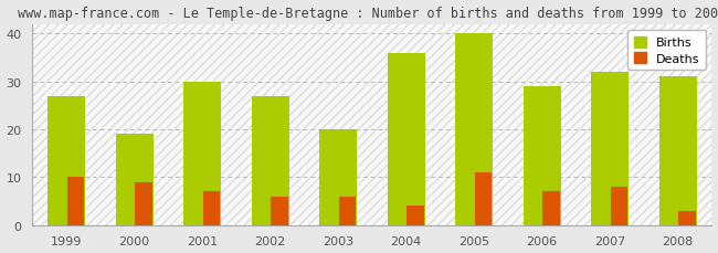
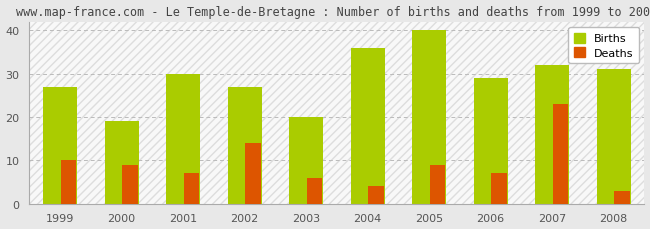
Deaths/2002: 6 -> 14
Deaths/2005: 11 -> 9
Deaths/2007: 8 -> 23
